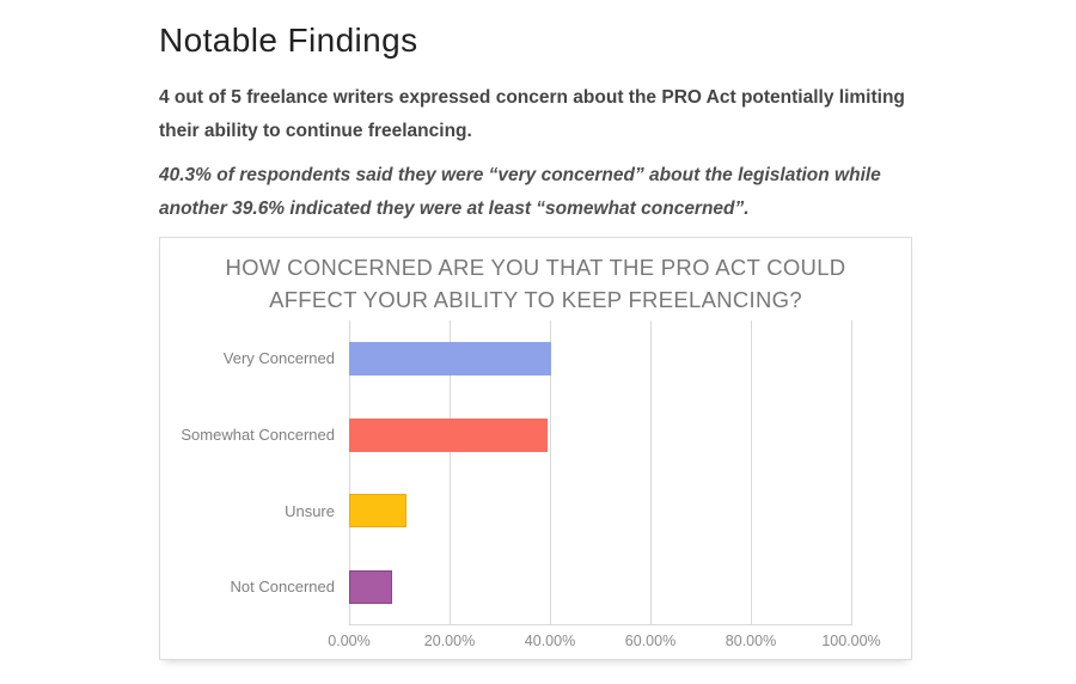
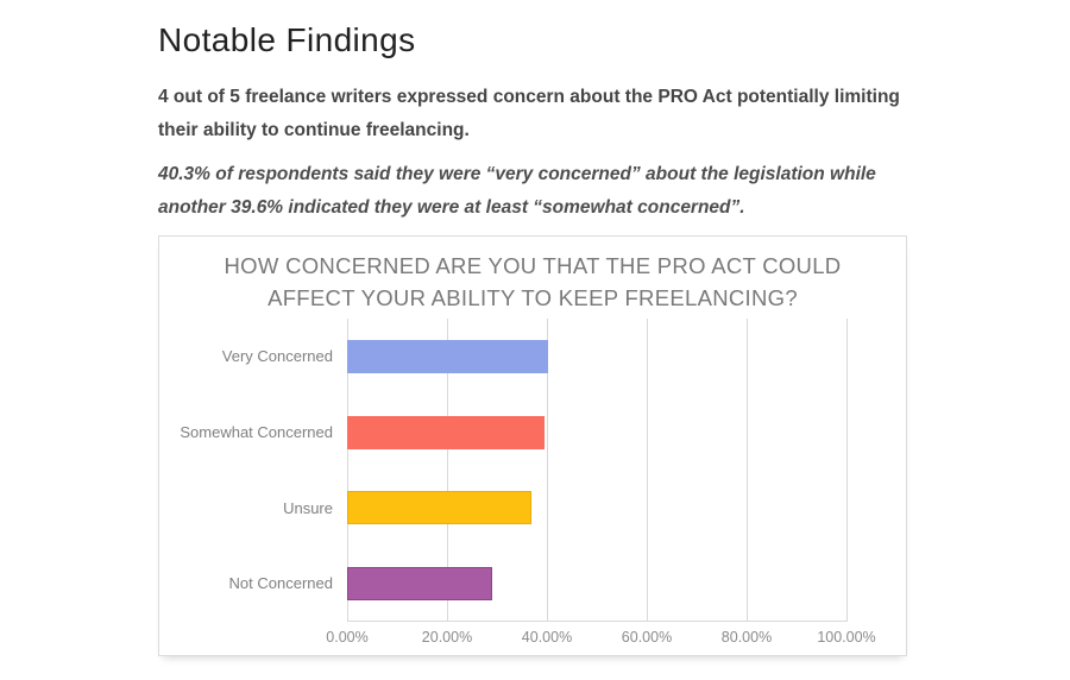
Unsure: 12% -> 37%
Not Concerned: 9% -> 29%
